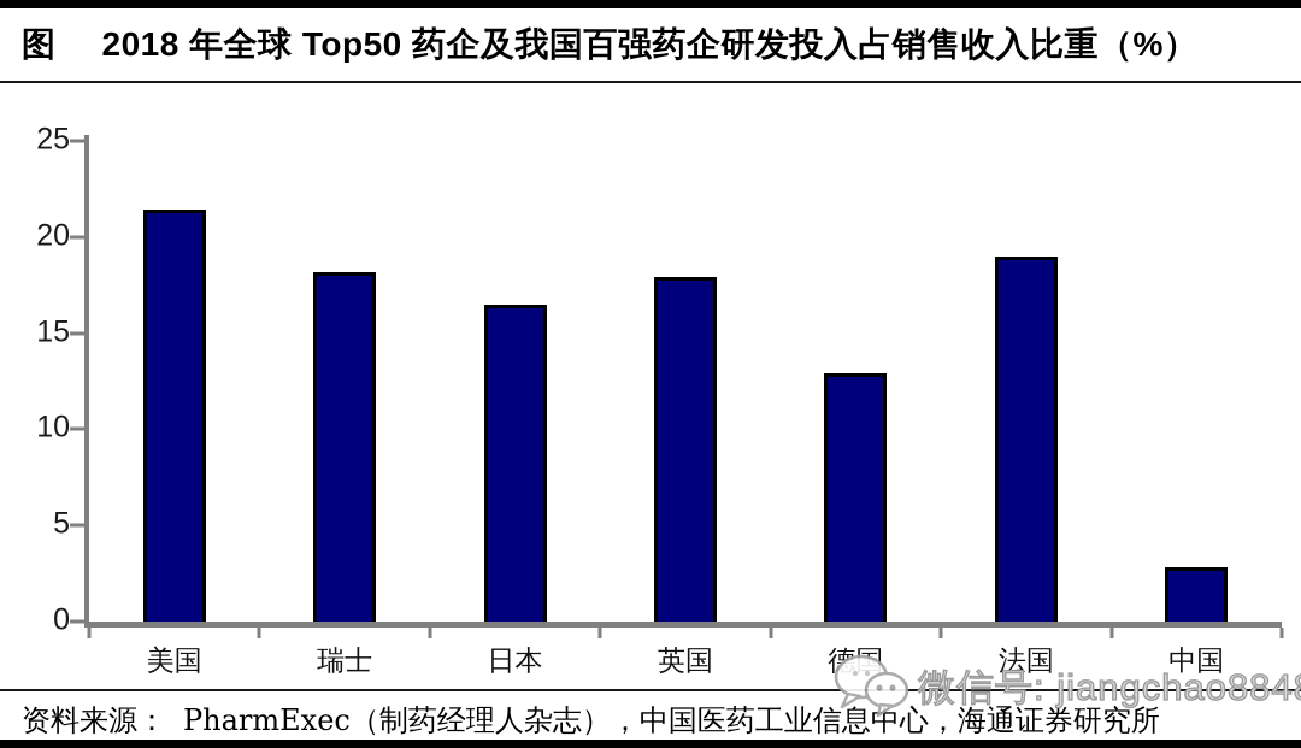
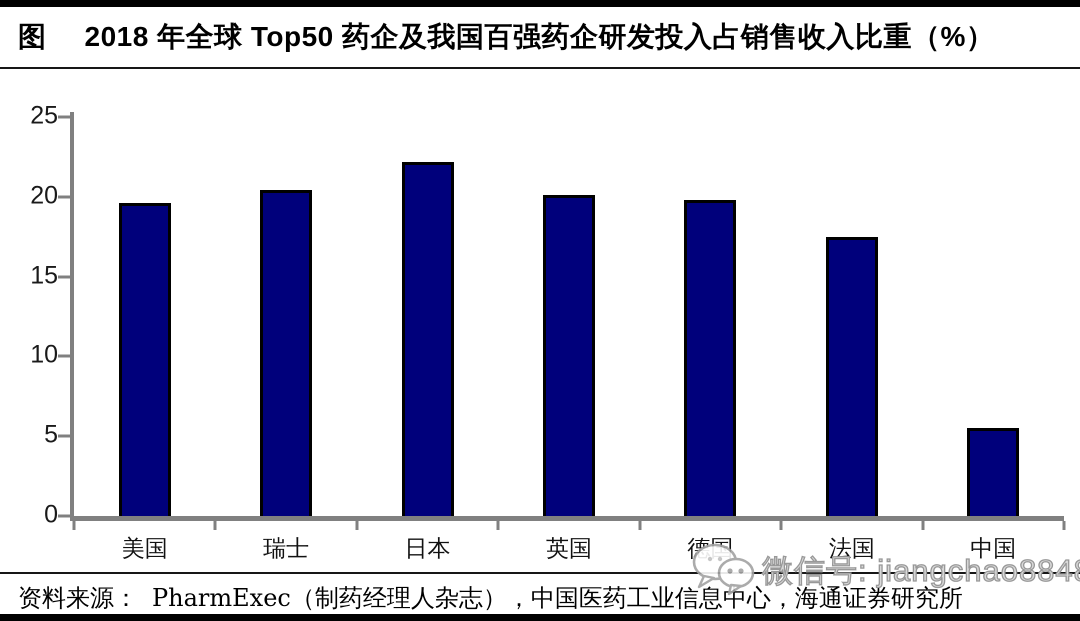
美国: 21.4 -> 19.6
瑞士: 18.2 -> 20.4
日本: 16.5 -> 22.2
英国: 17.9 -> 20.1
德国: 12.9 -> 19.8
法国: 19.0 -> 17.5
中国: 2.8 -> 5.5
